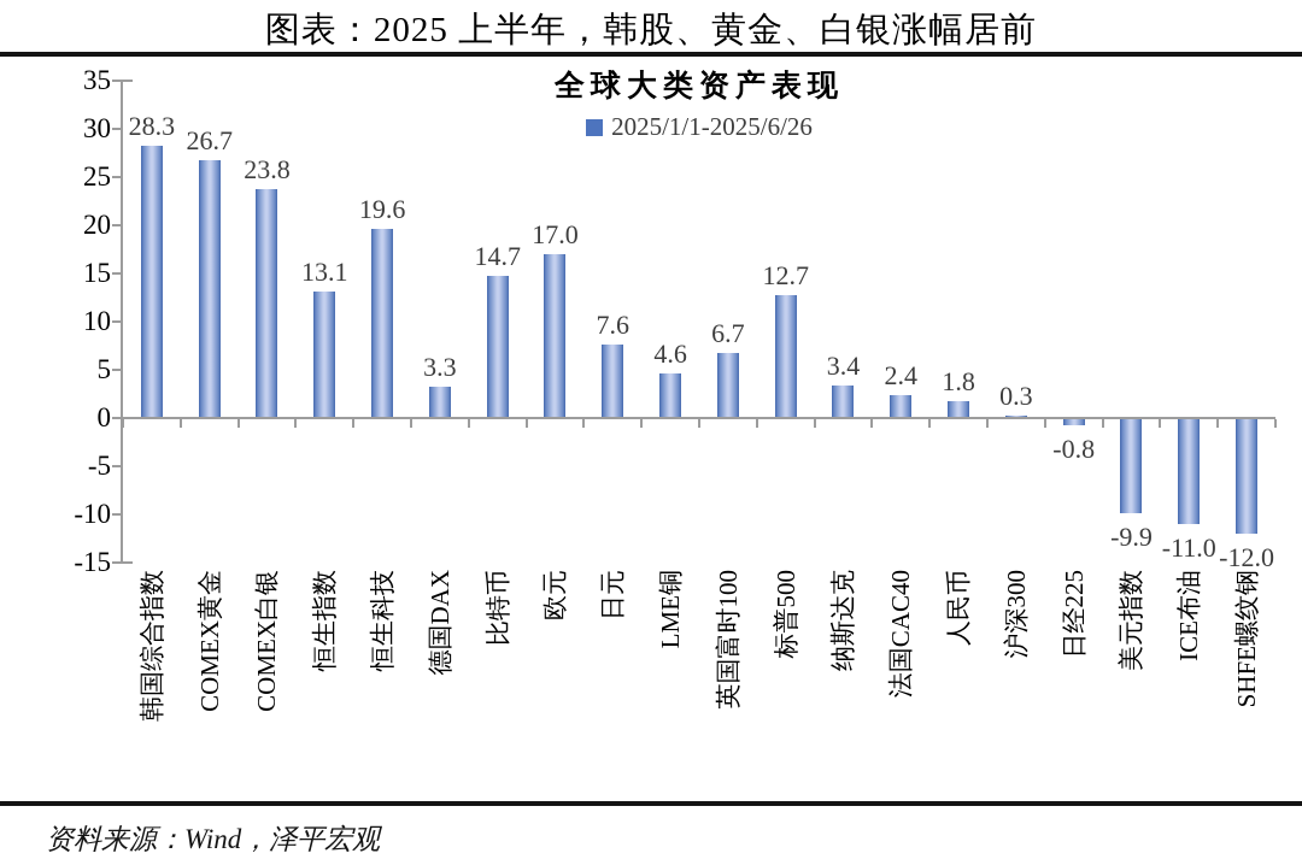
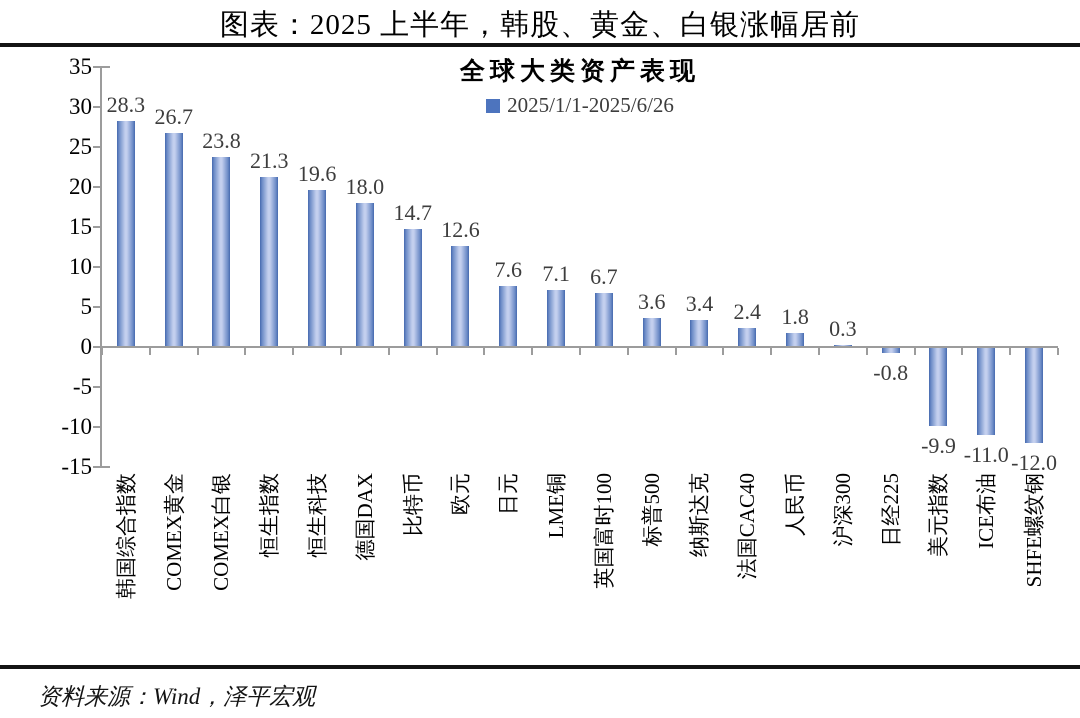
恒生指数: 13.1 -> 21.3
德国DAX: 3.3 -> 18.0
欧元: 17.0 -> 12.6
LME铜: 4.6 -> 7.1
标普500: 12.7 -> 3.6
